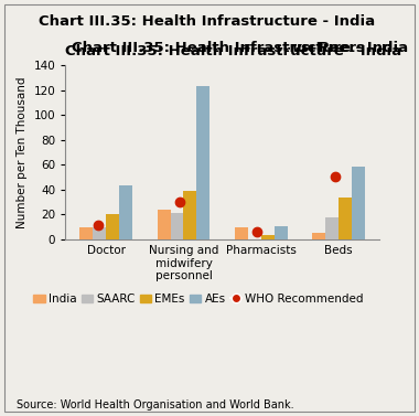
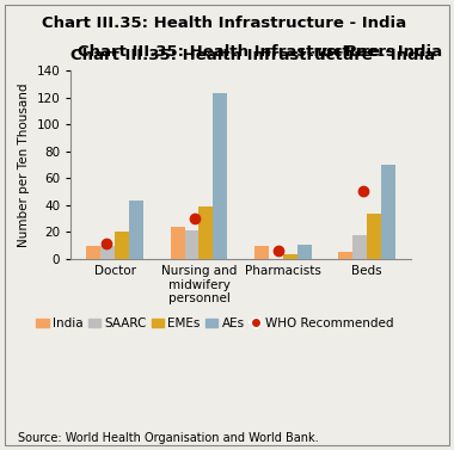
AEs/Beds: 58 -> 70
